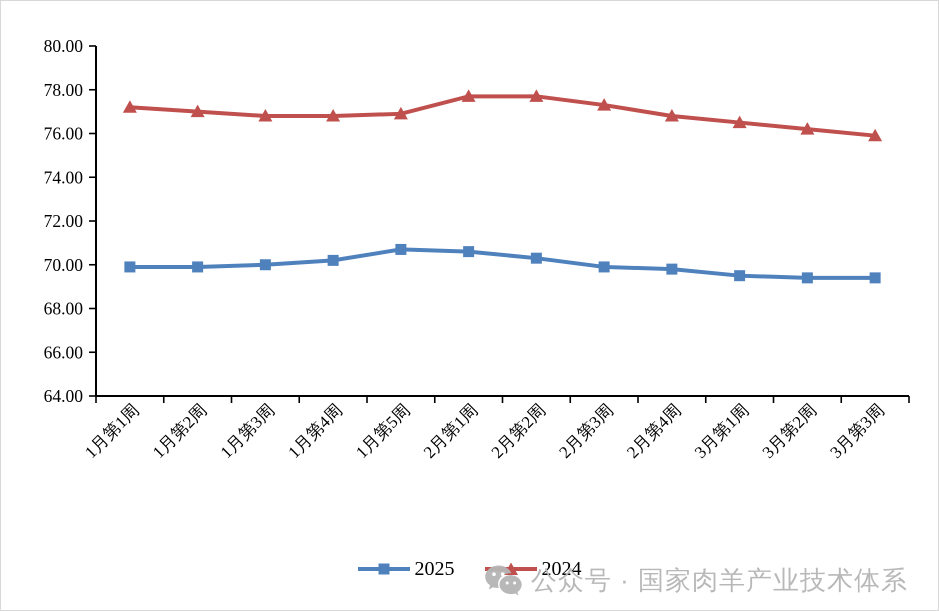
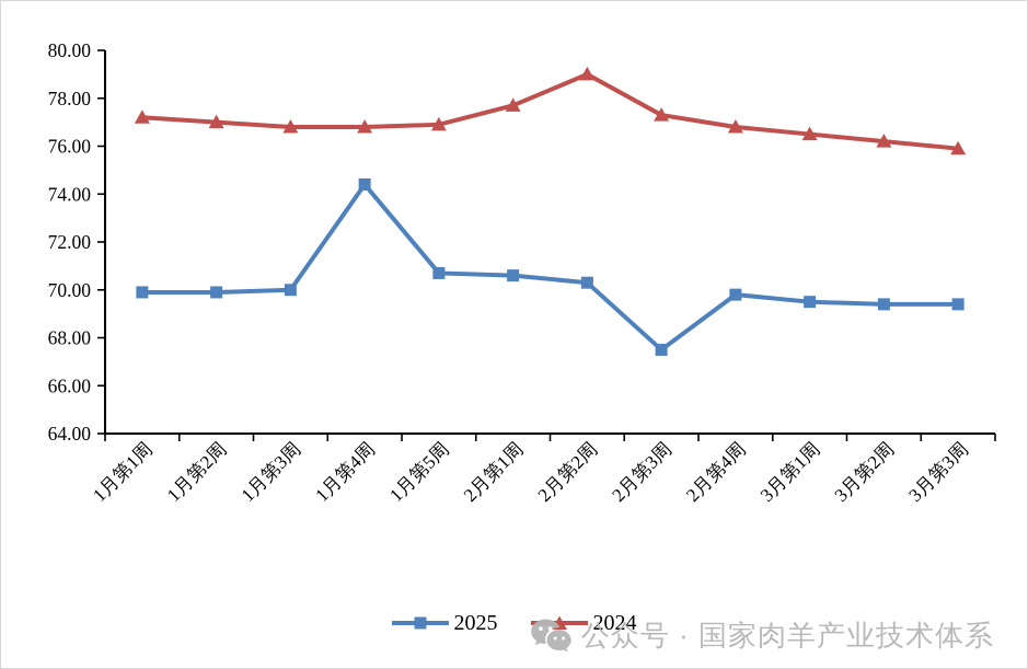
2025/1月第4周: 70.2 -> 74.4
2024/2月第2周: 77.7 -> 79.0
2025/2月第3周: 69.9 -> 67.5
